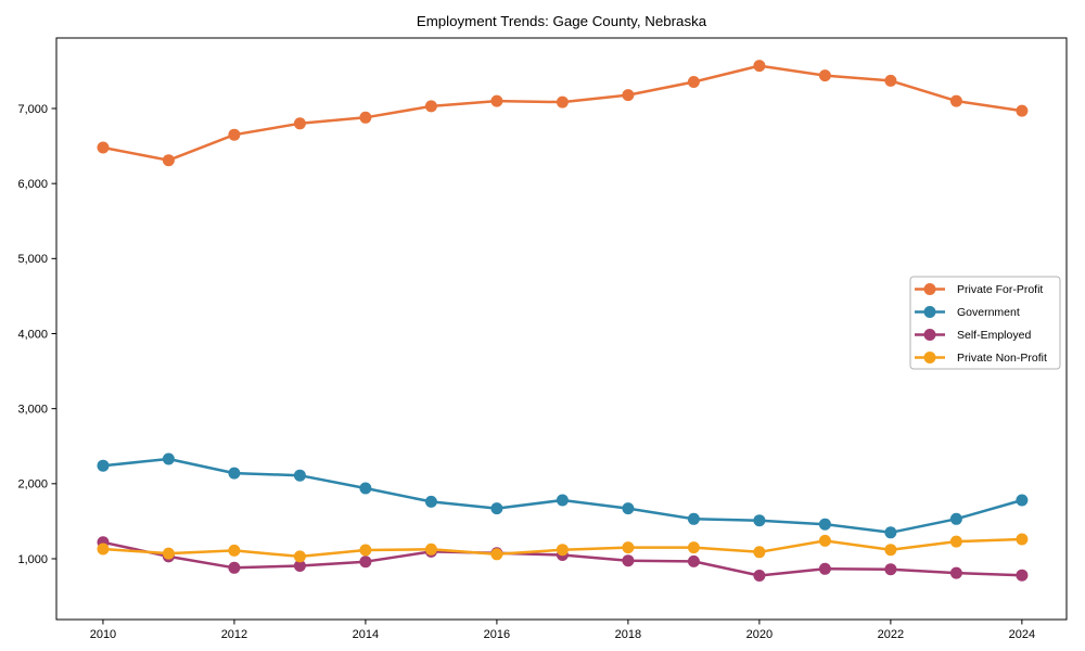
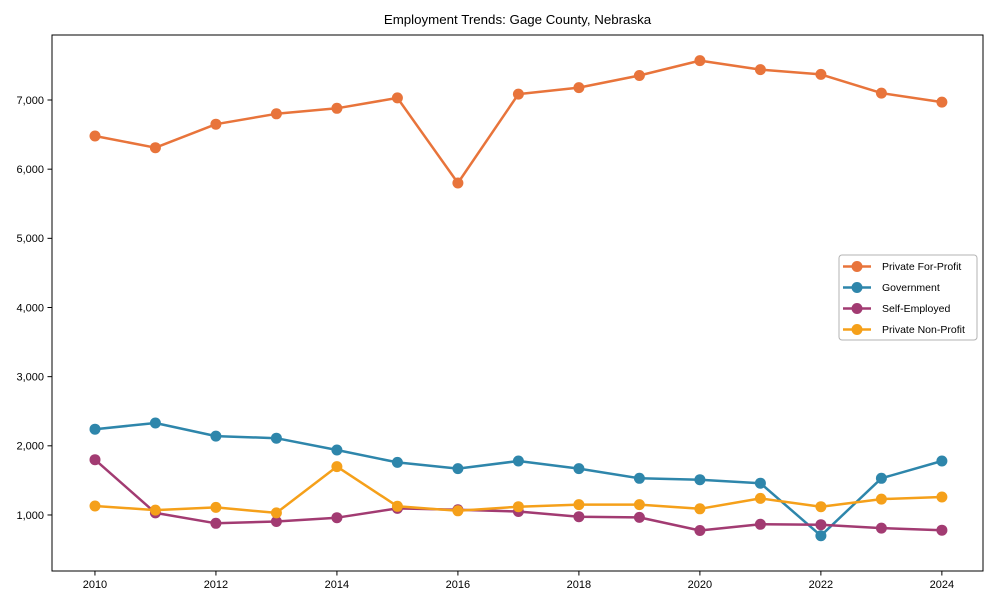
Self-Employed/2010: 1200 -> 1800
Private Non-Profit/2014: 1100 -> 1700
Private For-Profit/2016: 7100 -> 5800
Government/2022: 1400 -> 700
